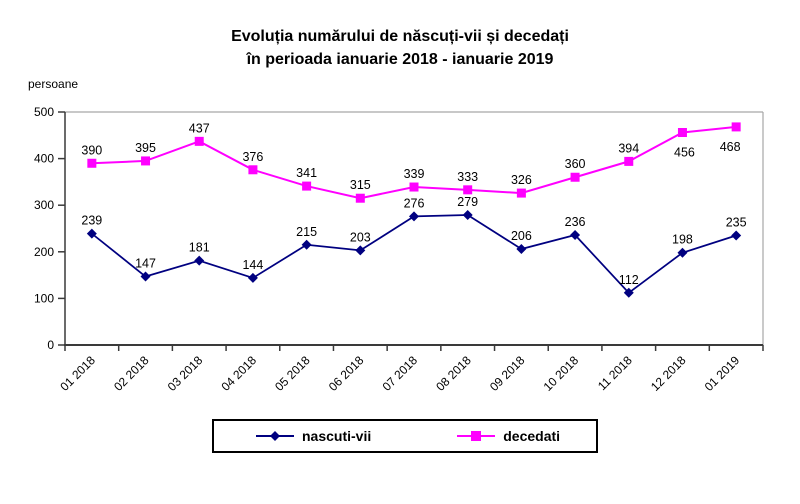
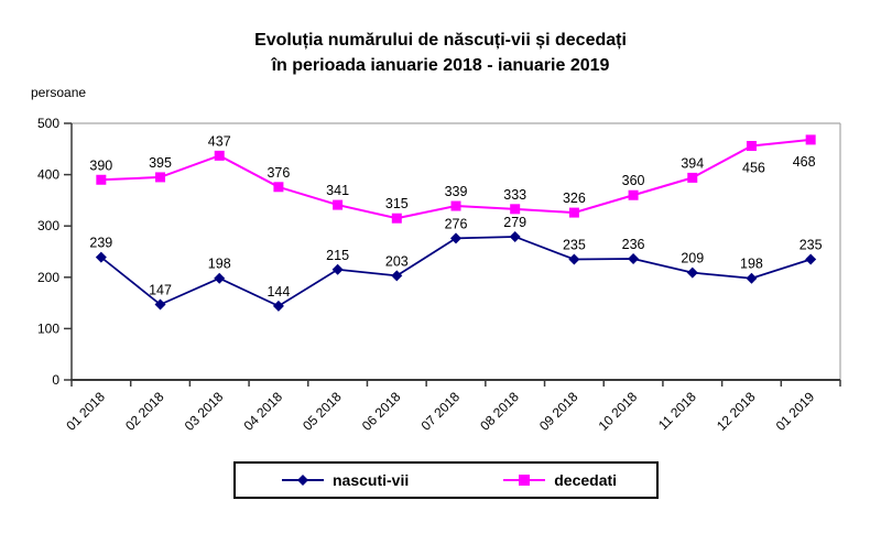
nascuti-vii/03 2018: 181 -> 198
nascuti-vii/09 2018: 206 -> 235
nascuti-vii/11 2018: 112 -> 209
